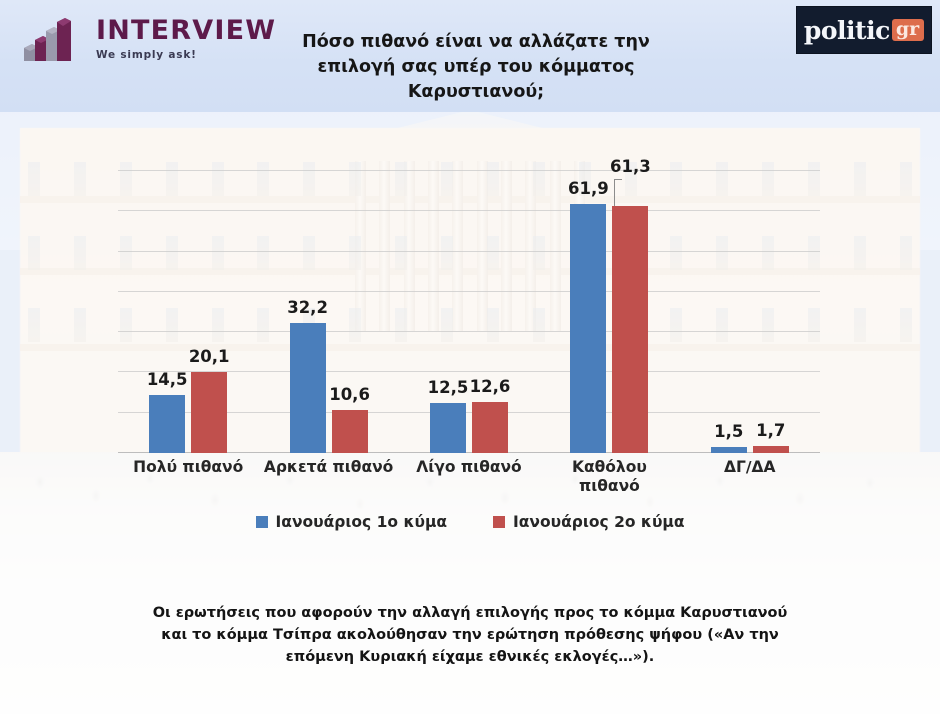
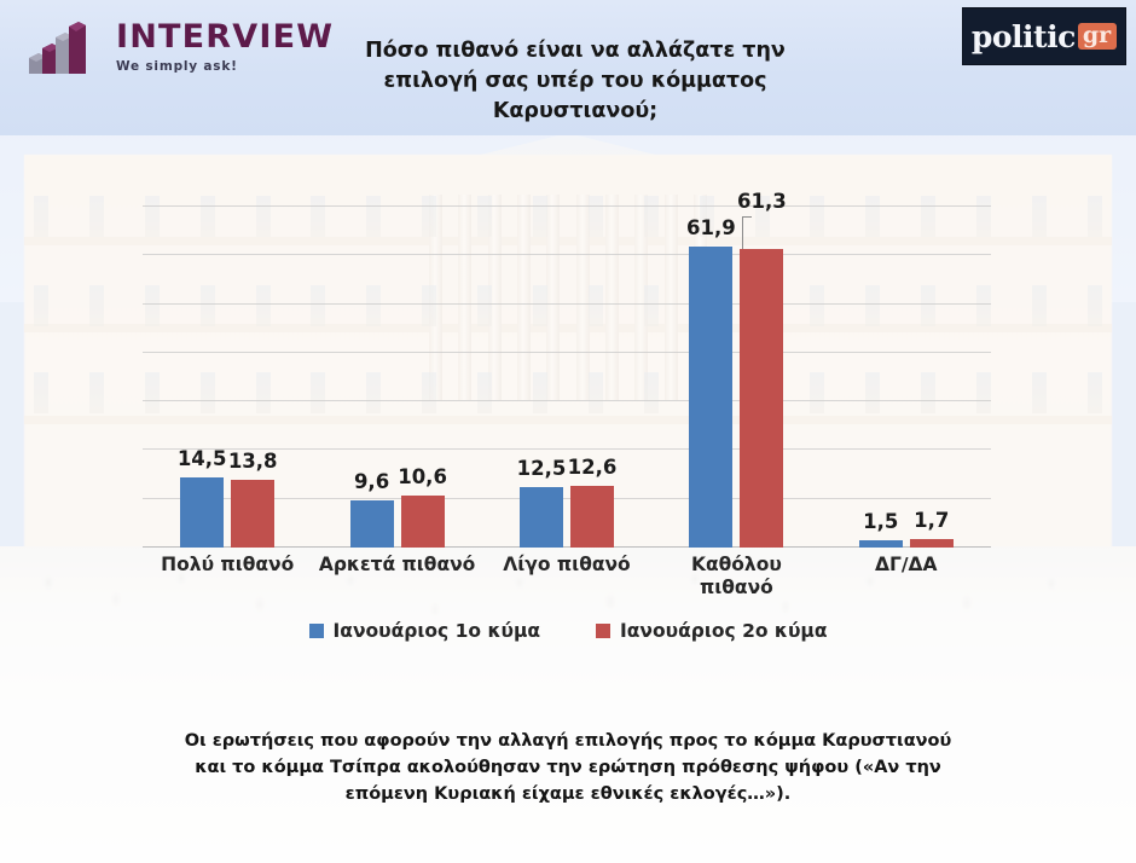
Ιανουάριος 2ο κύμα/Πολύ πιθανό: 20,1 -> 13,8
Ιανουάριος 1ο κύμα/Αρκετά πιθανό: 32,2 -> 9,6
